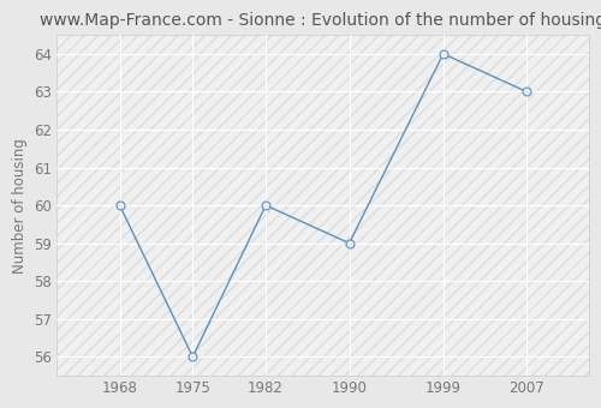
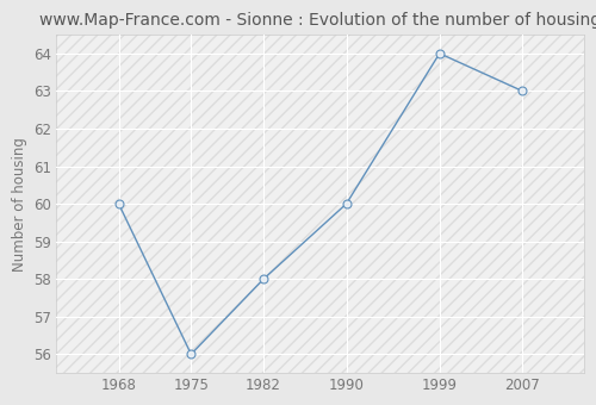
1982: 60 -> 58
1990: 59 -> 60
